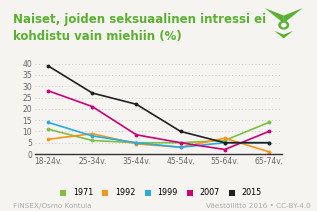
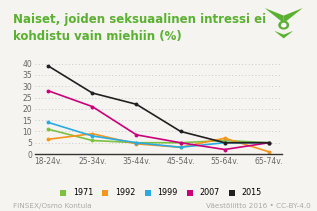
1971/65-74v.: 14 -> 5
2007/65-74v.: 10.0 -> 5.0
